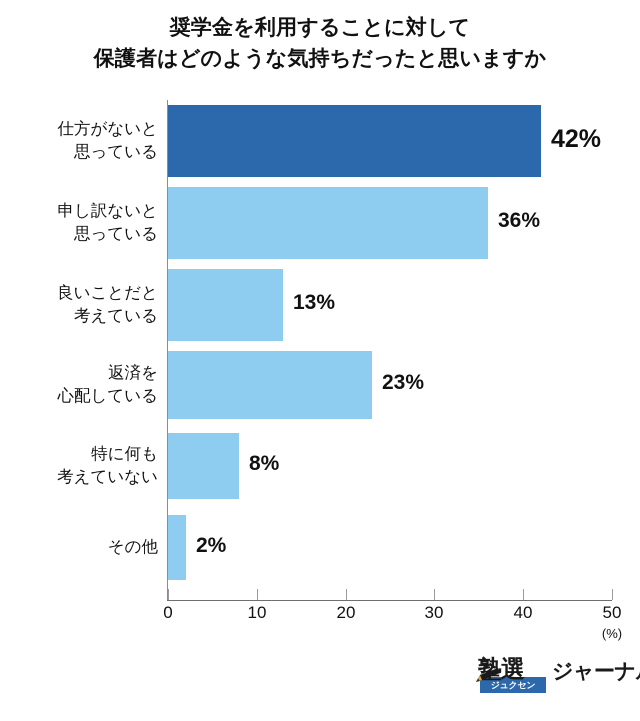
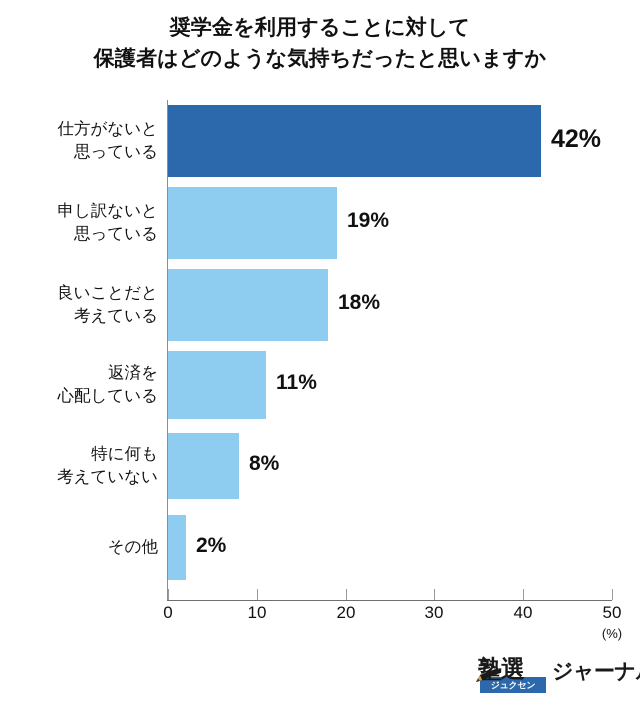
申し訳ないと思っている: 36% -> 19%
良いことだと考えている: 13% -> 18%
返済を心配している: 23% -> 11%
